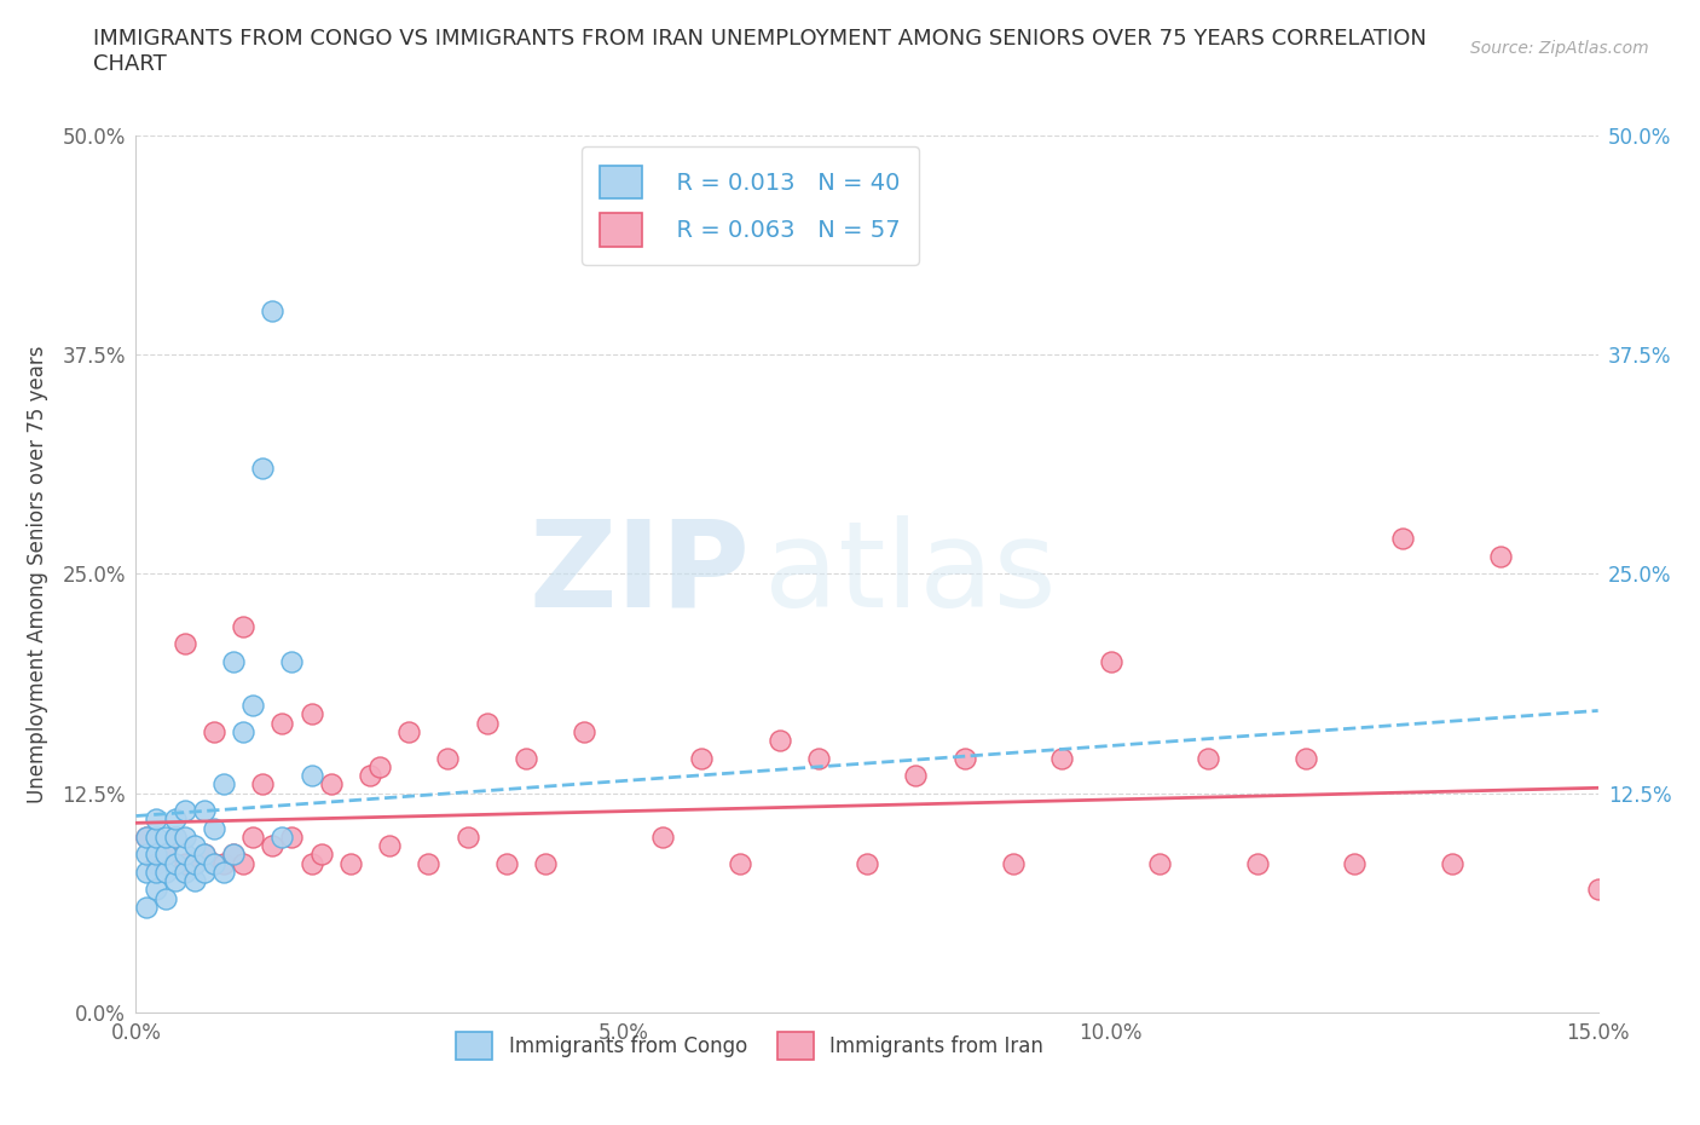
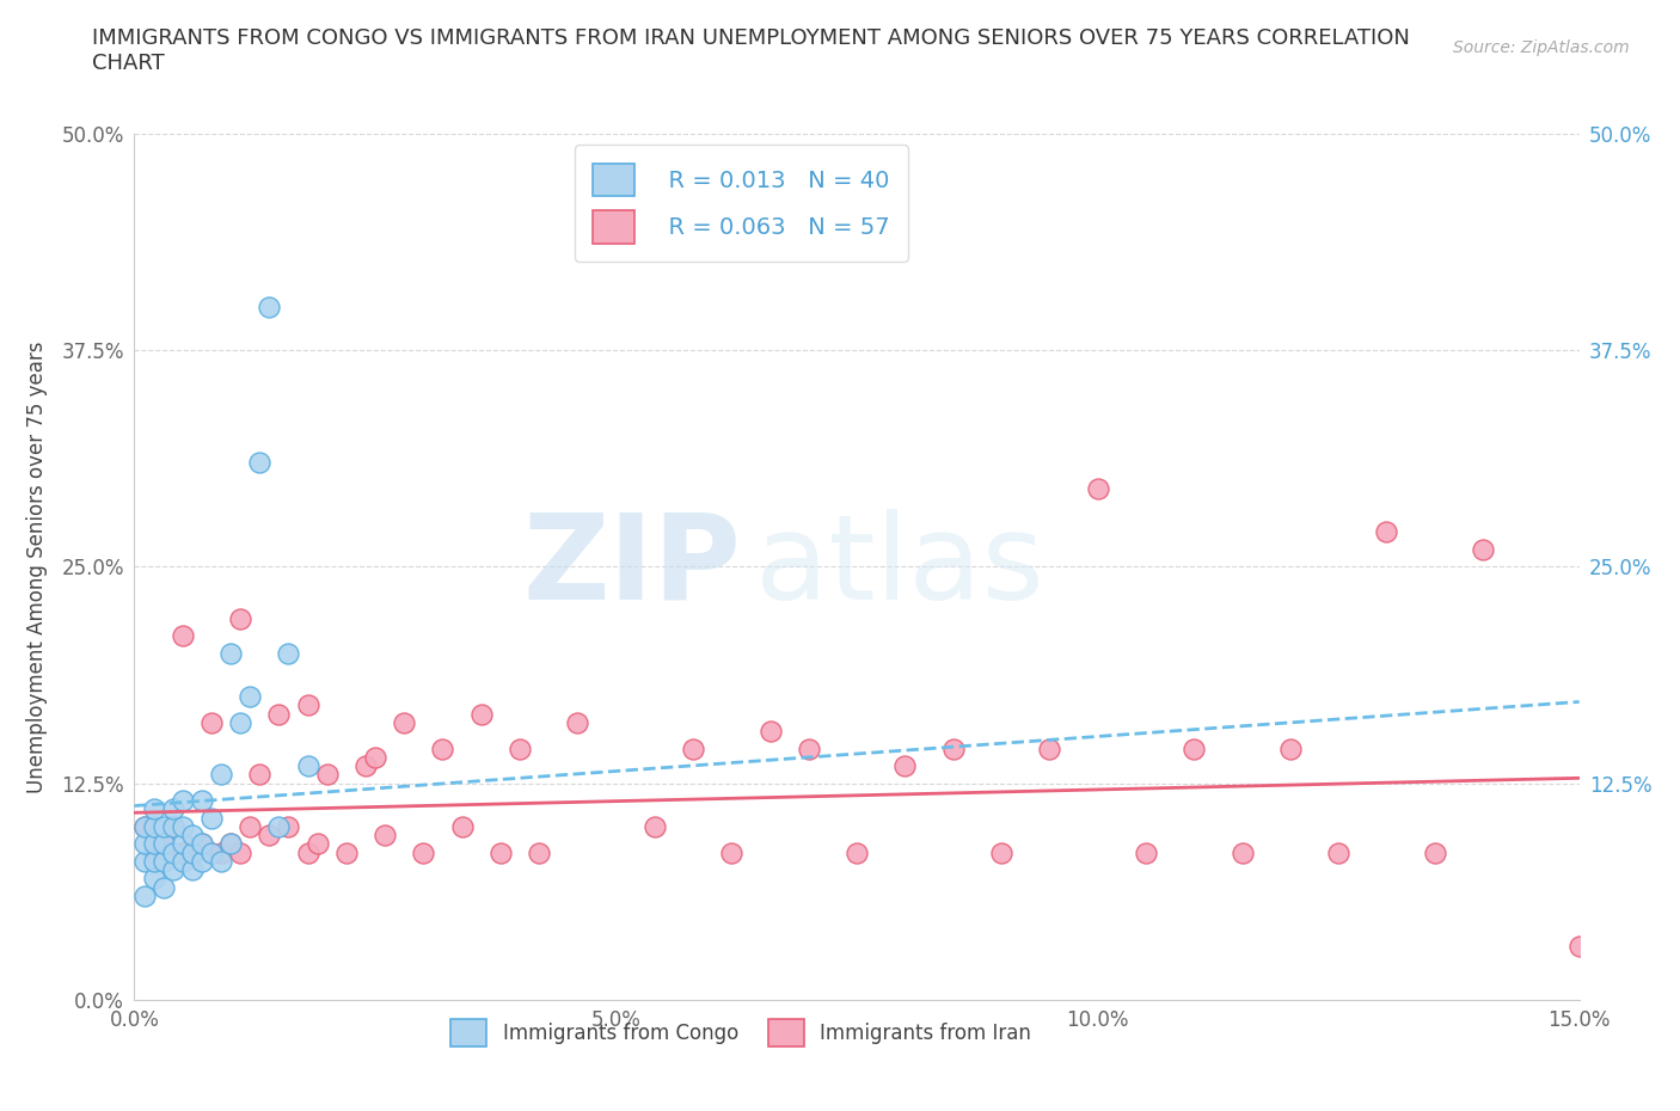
Immigrants from Iran/10.0%: 20.0% -> 29.5%
Immigrants from Iran/15.0%: 7.0% -> 3.1%
